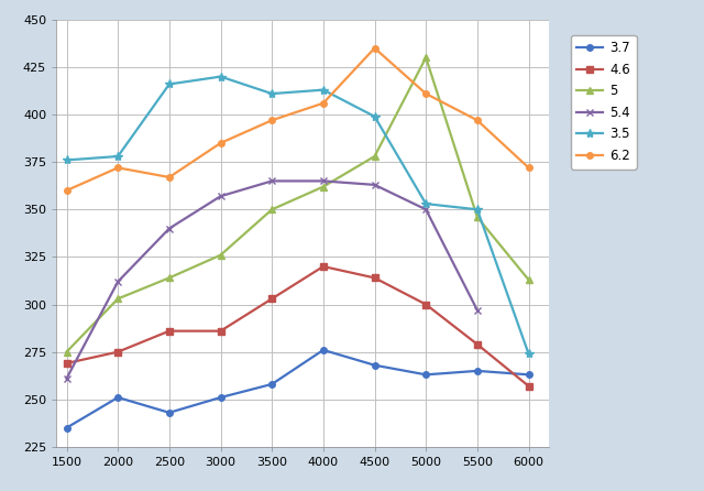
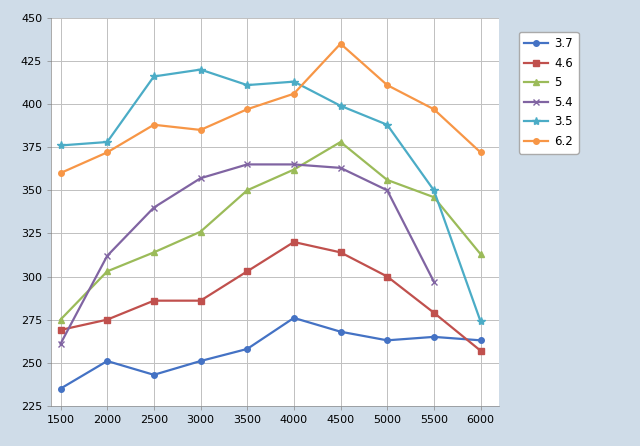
6.2/2500: 367 -> 388
5/5000: 430 -> 356
3.5/5000: 353 -> 388
